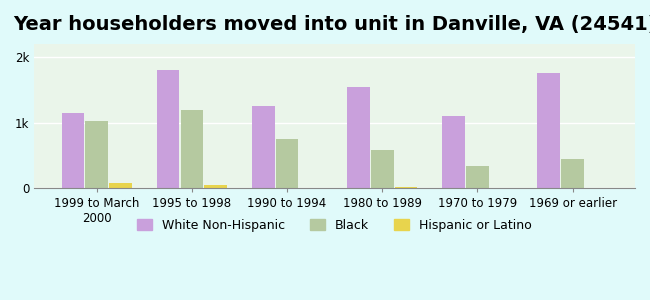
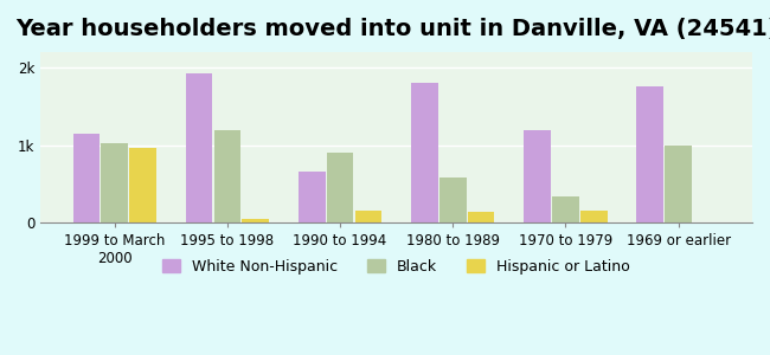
Hispanic or Latino/1999 to March 2000: 0.08k -> 0.96k
White Non-Hispanic/1995 to 1998: 1.80k -> 1.92k
White Non-Hispanic/1990 to 1994: 1.25k -> 0.66k
Black/1990 to 1994: 0.75k -> 0.90k
Hispanic or Latino/1990 to 1994: 0.01k -> 0.16k
White Non-Hispanic/1980 to 1989: 1.55k -> 1.80k
Hispanic or Latino/1980 to 1989: 0.02k -> 0.14k
White Non-Hispanic/1970 to 1979: 1.10k -> 1.20k
Hispanic or Latino/1970 to 1979: 0.01k -> 0.16k
Black/1969 or earlier: 0.45k -> 1.00k
